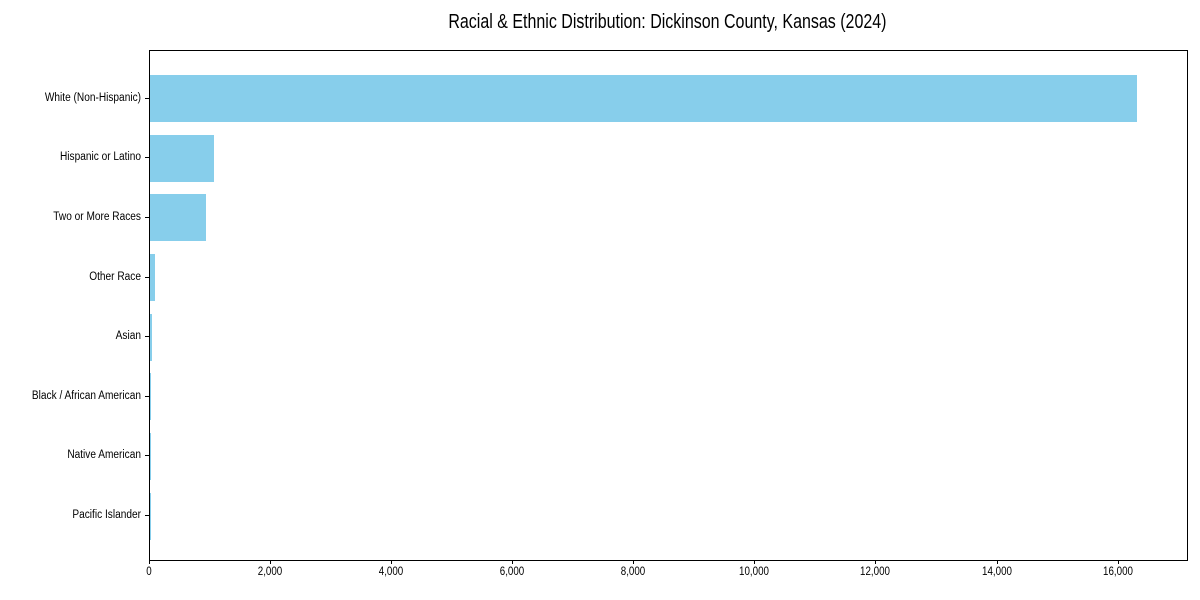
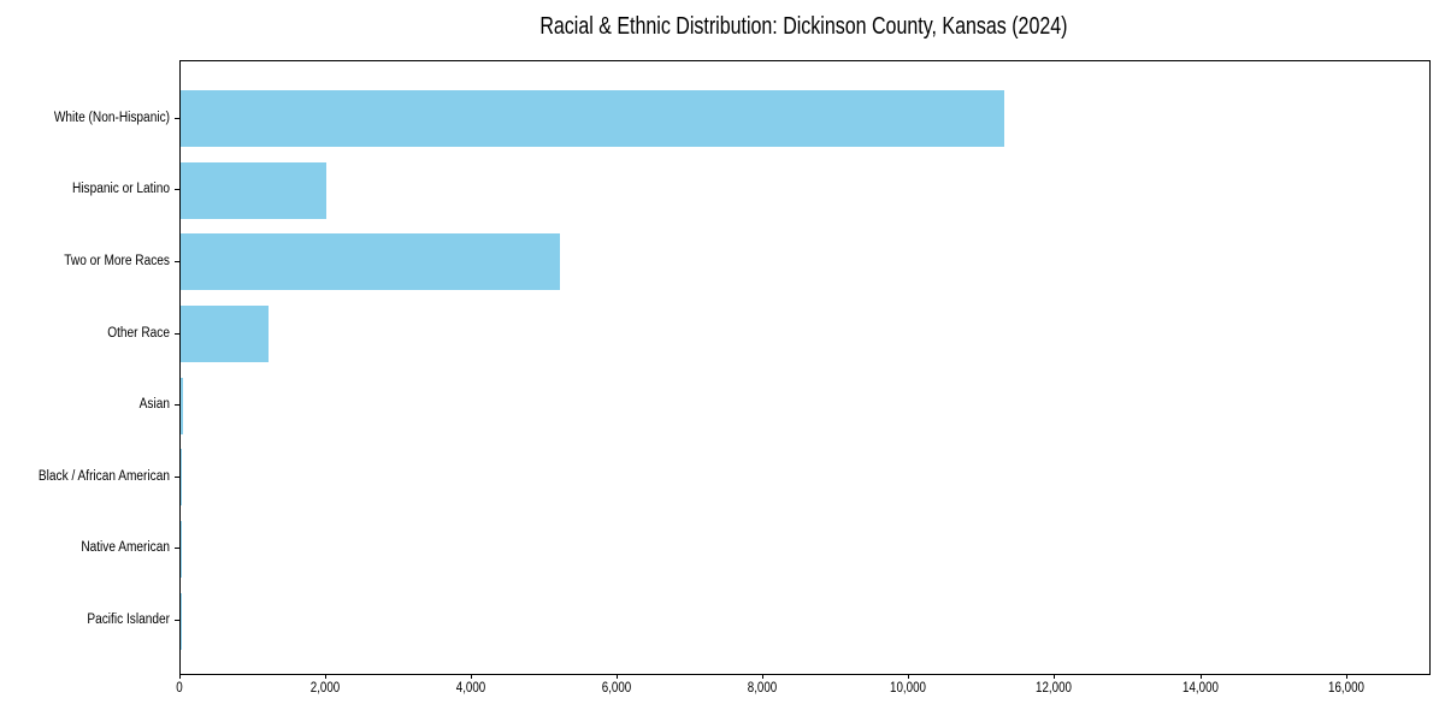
White (Non-Hispanic): 16300 -> 11300
Hispanic or Latino: 1000 -> 2000
Two or More Races: 900 -> 5200
Other Race: 100 -> 1200
